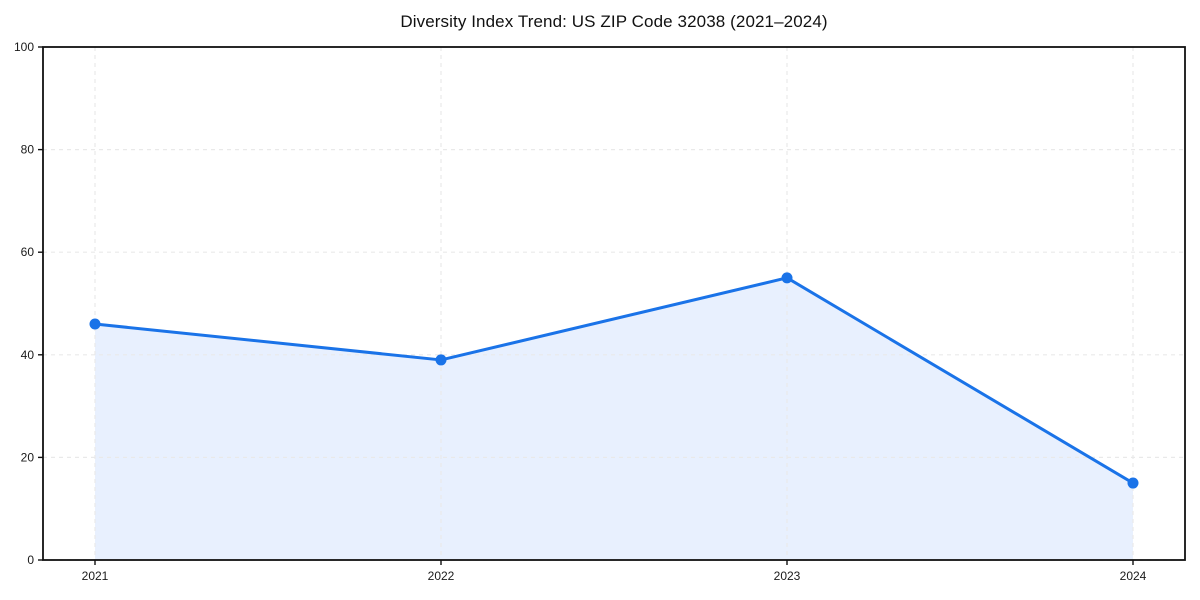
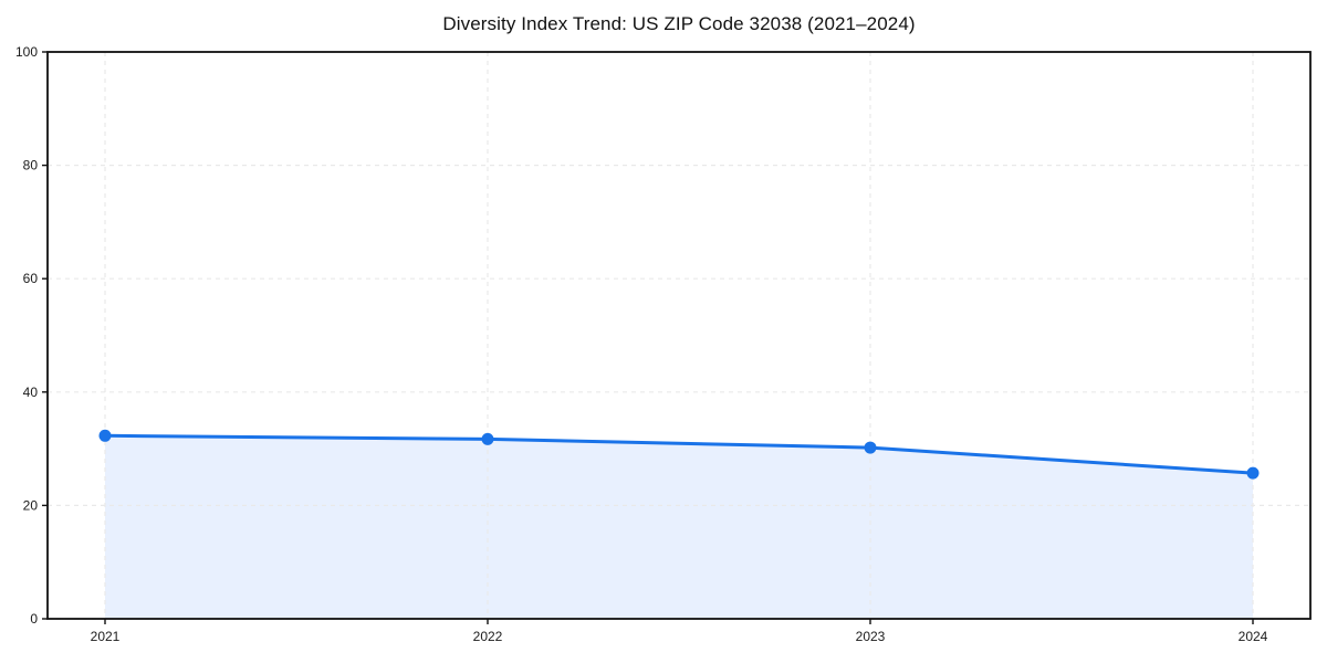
2021: 46 -> 32
2022: 39 -> 32
2023: 55 -> 30
2024: 15 -> 26
